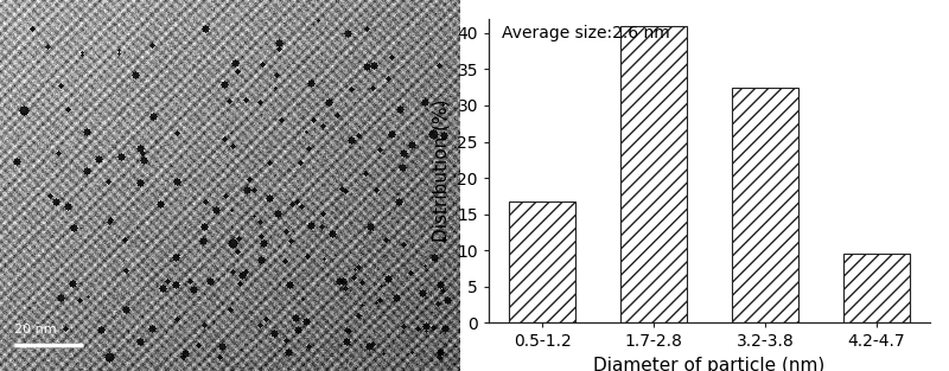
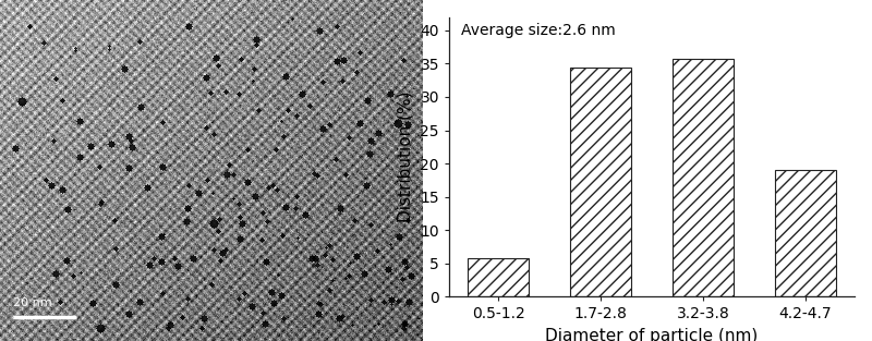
0.5-1.2: 16.7 -> 5.8
1.7-2.8: 41.0 -> 34.4
3.2-3.8: 32.5 -> 35.8
4.2-4.7: 9.5 -> 19.0
